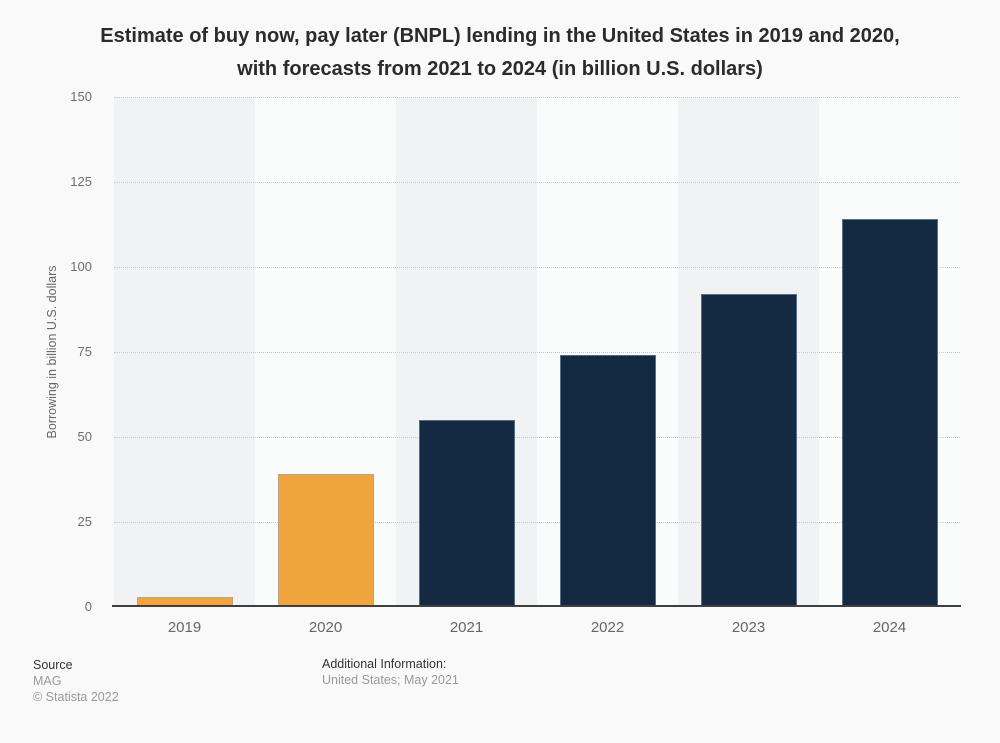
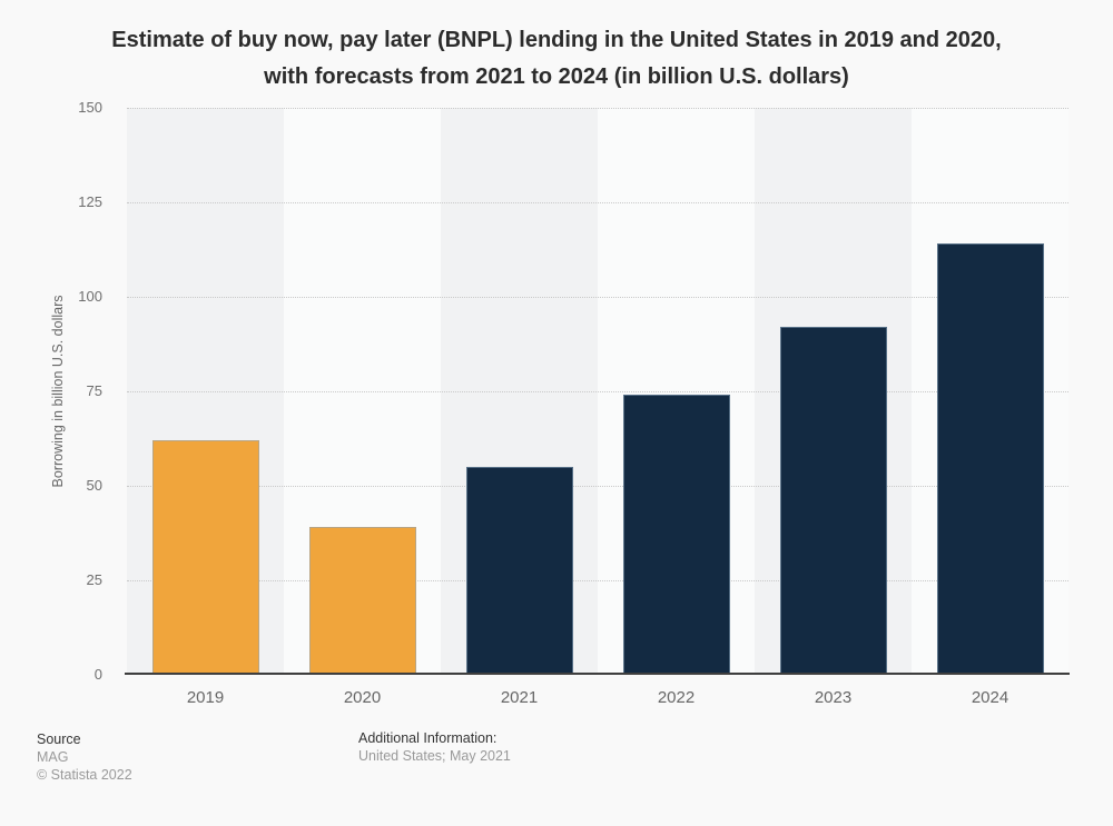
2019: 3 -> 62
